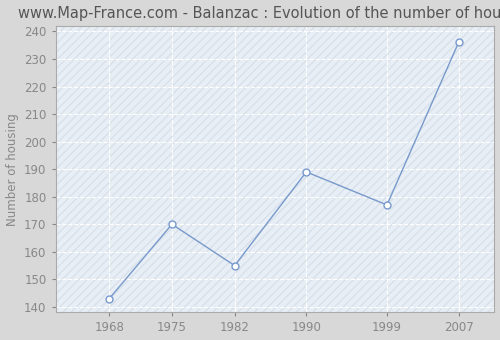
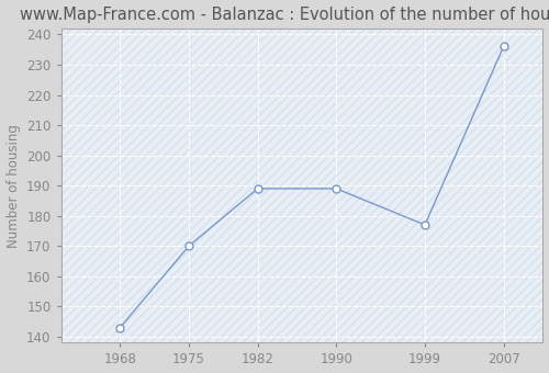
1982: 155 -> 189
